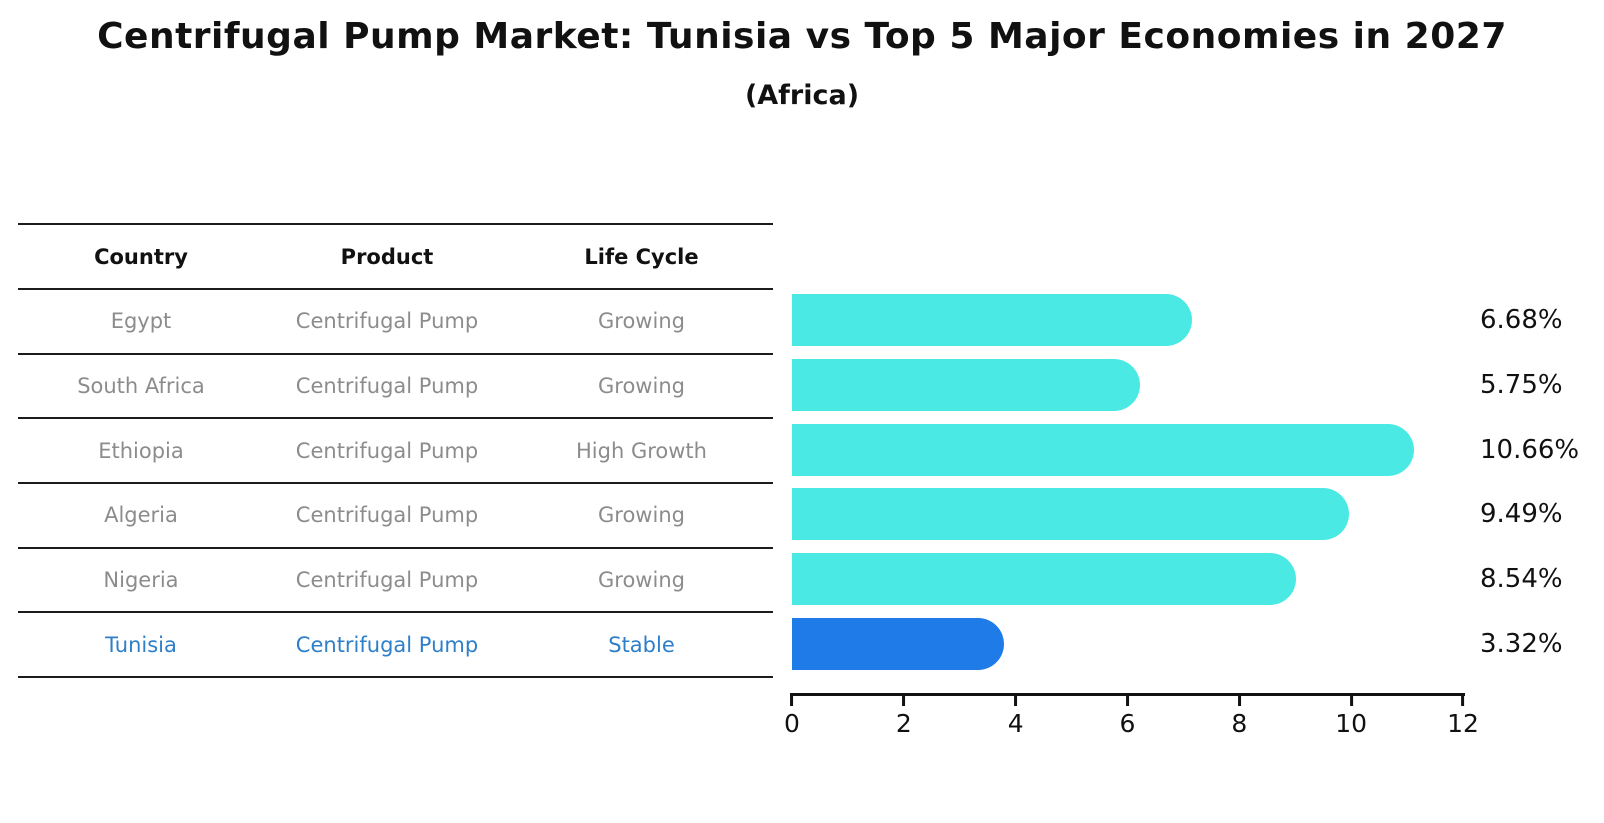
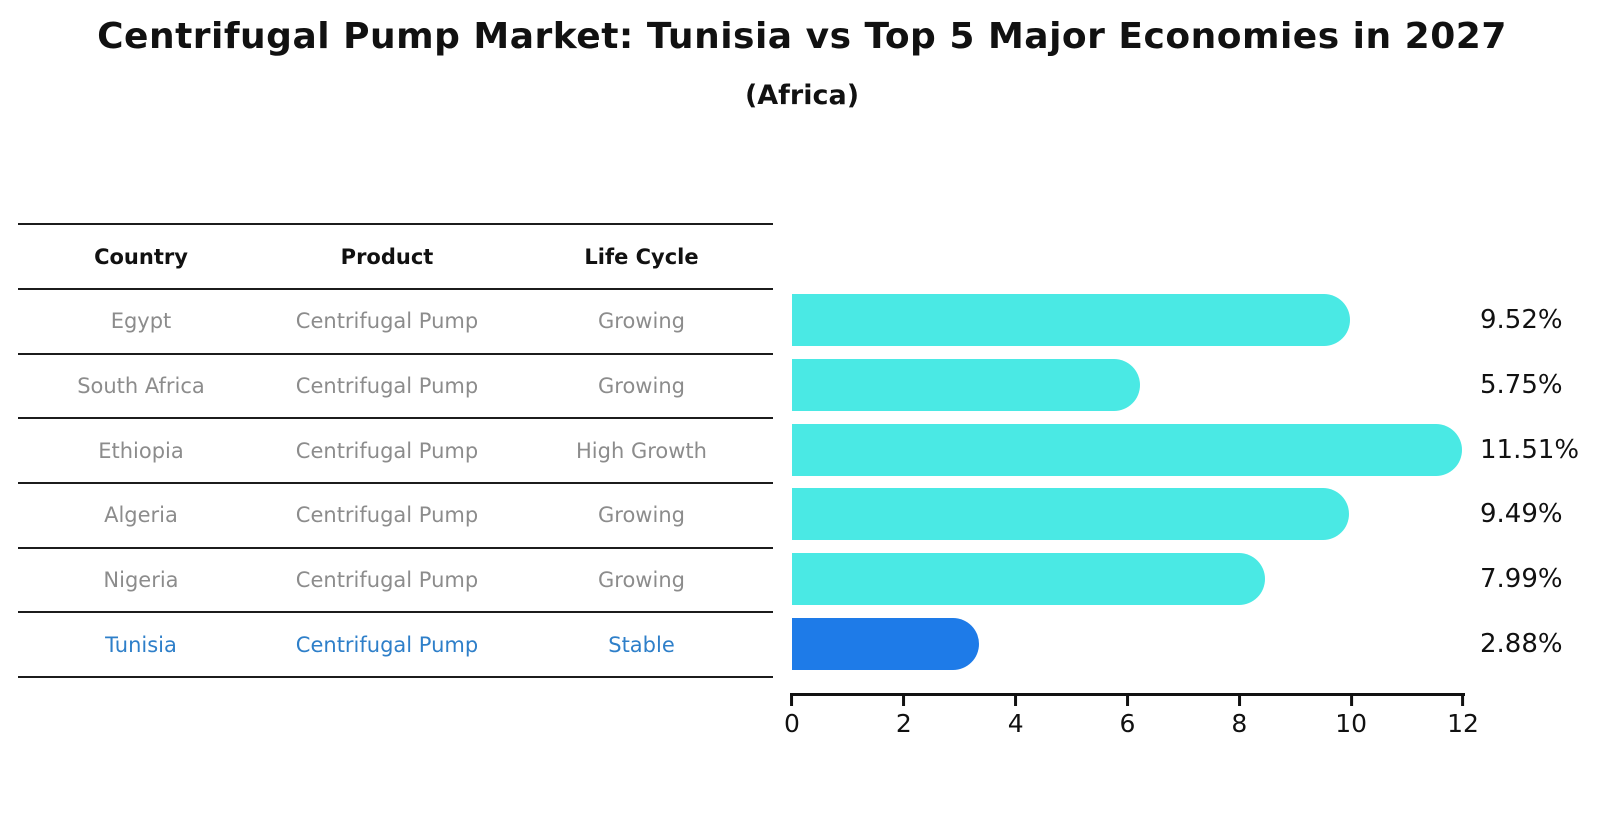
Egypt: 6.68% -> 9.52%
Ethiopia: 10.66% -> 11.51%
Nigeria: 8.54% -> 7.99%
Tunisia: 3.32% -> 2.88%
